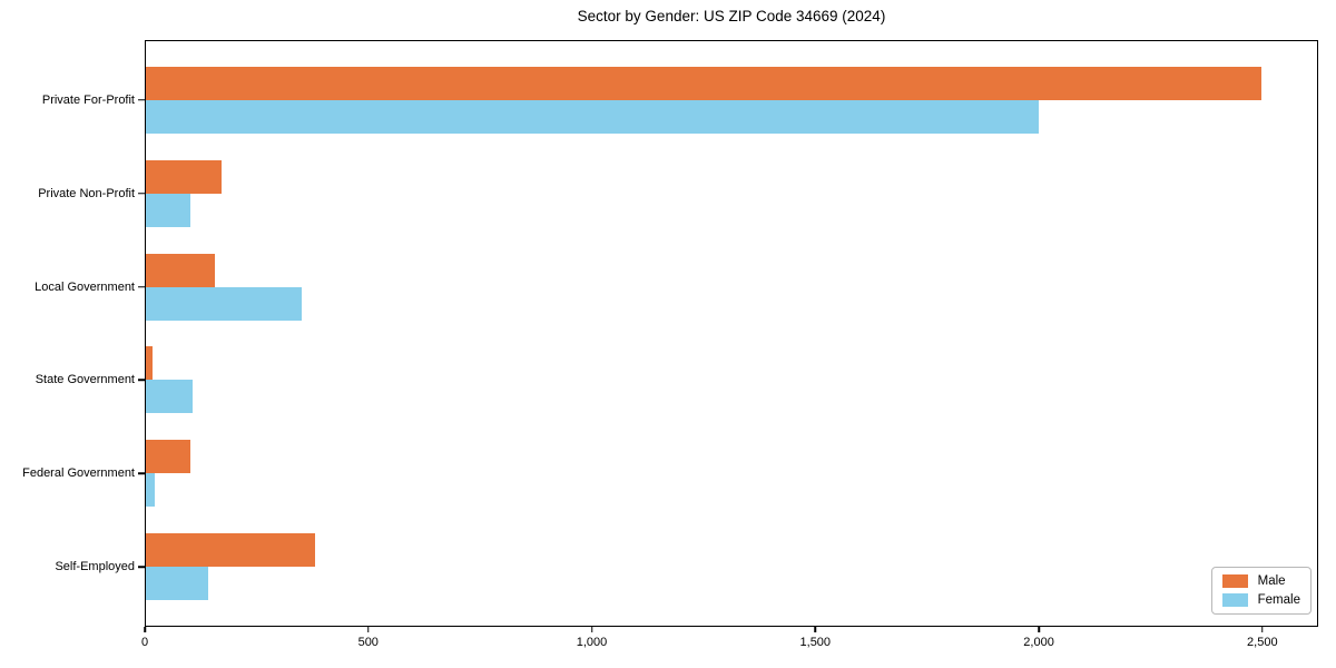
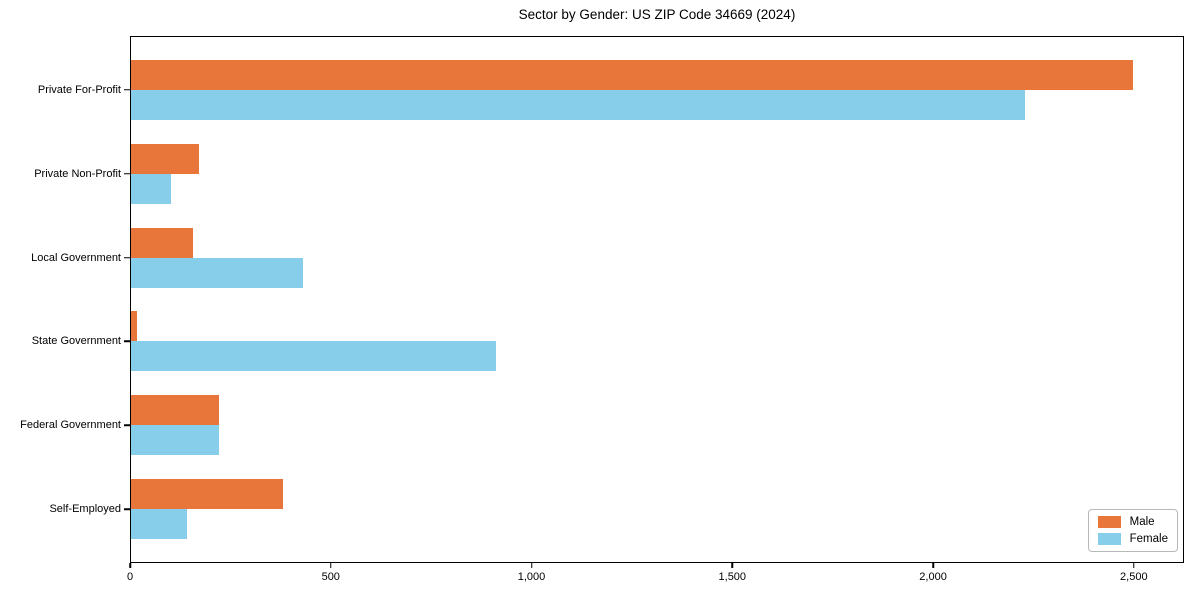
Female/Private For-Profit: 2000 -> 2230
Female/Local Government: 350 -> 430
Female/State Government: 100 -> 910
Male/Federal Government: 100 -> 220
Female/Federal Government: 20 -> 220
